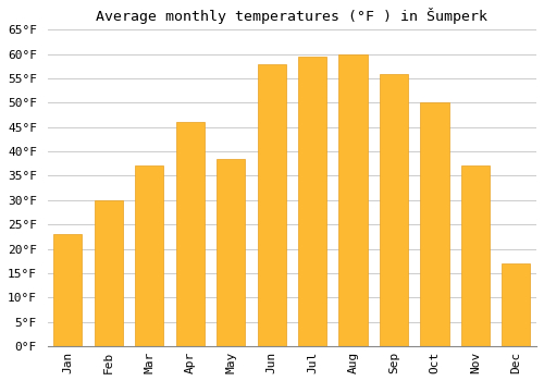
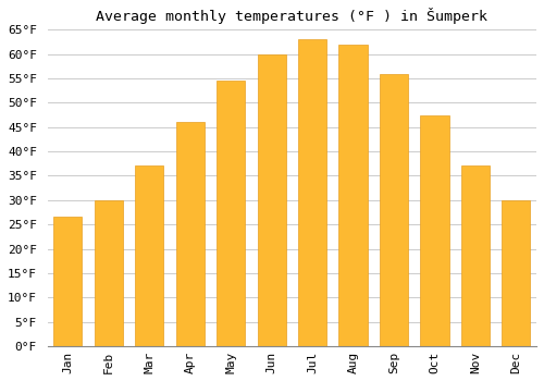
Jan: 23.0°F -> 26.6°F
May: 38.5°F -> 54.5°F
Jun: 58.0°F -> 60.0°F
Jul: 59.5°F -> 63.0°F
Aug: 60.0°F -> 62.0°F
Oct: 50.0°F -> 47.5°F
Dec: 17.0°F -> 30.0°F
